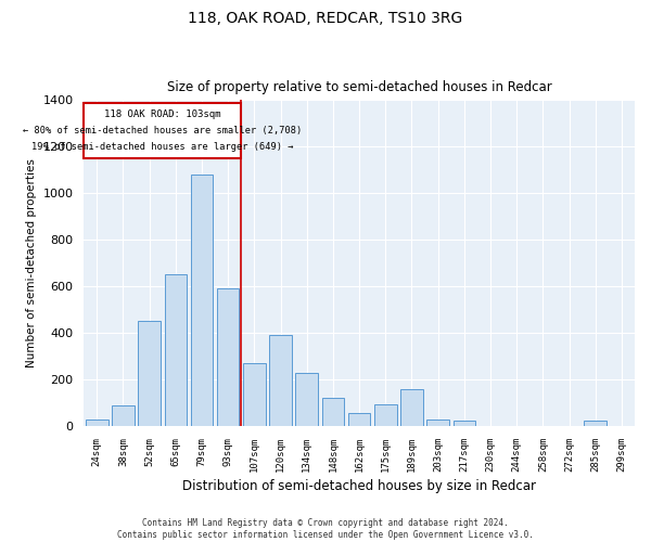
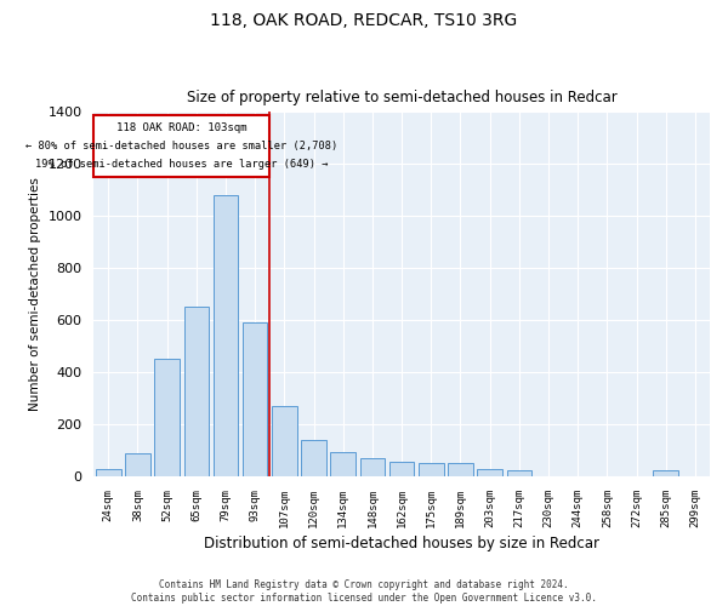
120sqm: 390 -> 140
134sqm: 230 -> 95
148sqm: 120 -> 70
175sqm: 95 -> 50
189sqm: 160 -> 50
